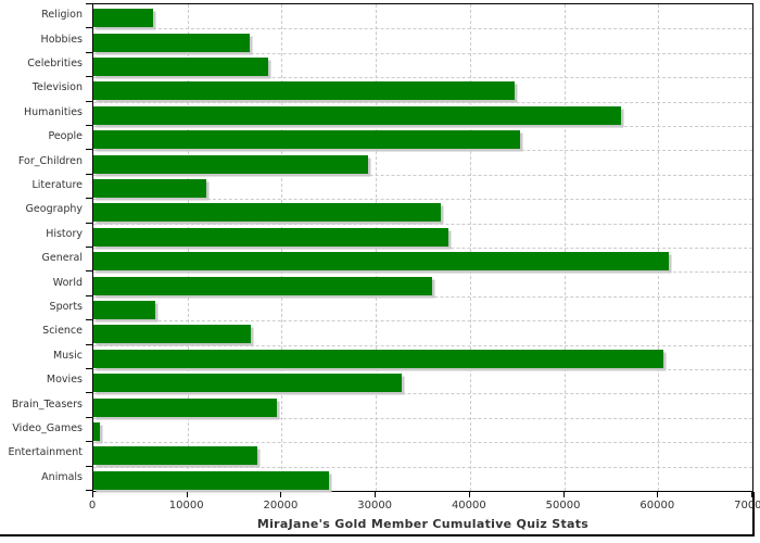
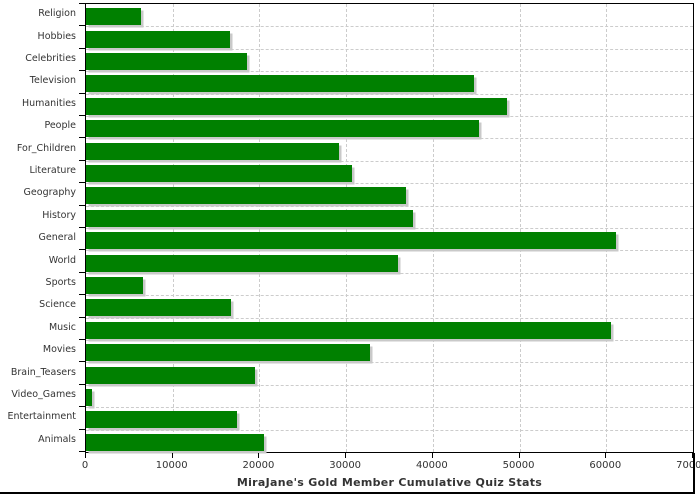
Humanities: 56000 -> 49000
Literature: 12000 -> 31000
Animals: 25000 -> 20000
